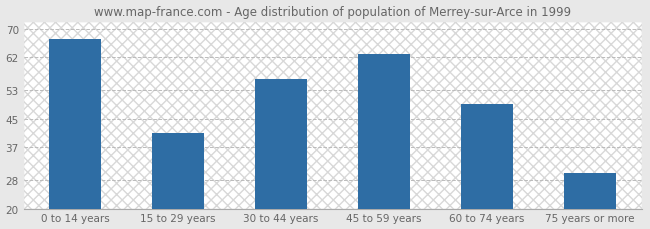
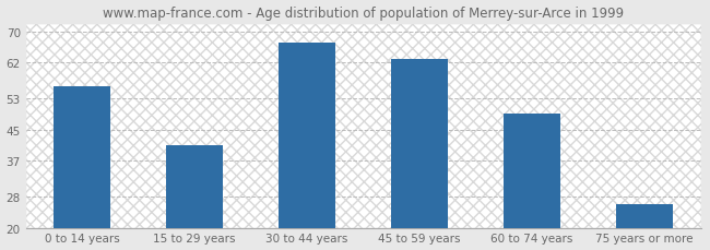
0 to 14 years: 67 -> 56
30 to 44 years: 56 -> 67
75 years or more: 30 -> 26
